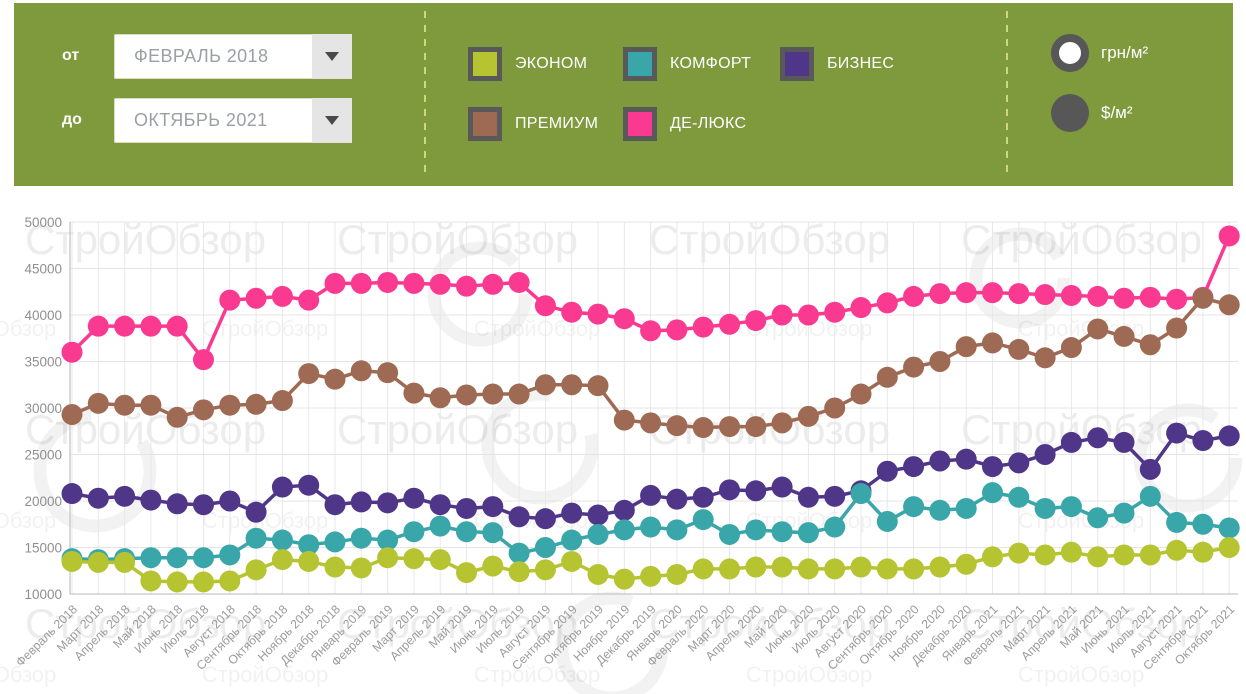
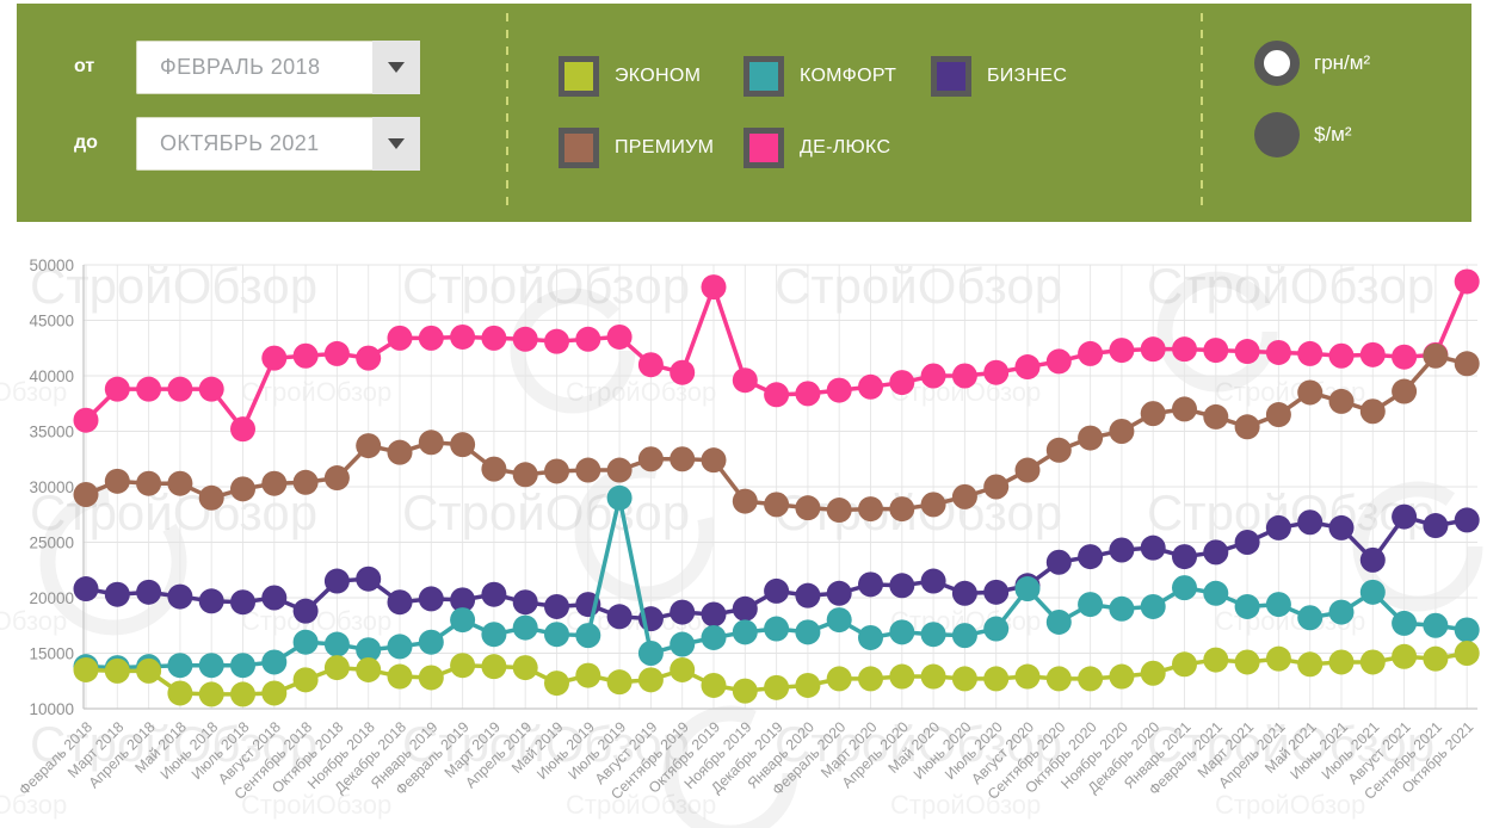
КОМФОРТ/Февраль 2019: 16000 -> 18000
КОМФОРТ/Июль 2019: 14000 -> 29000
ДЕ-ЛЮКС/Октябрь 2019: 40000 -> 48000
